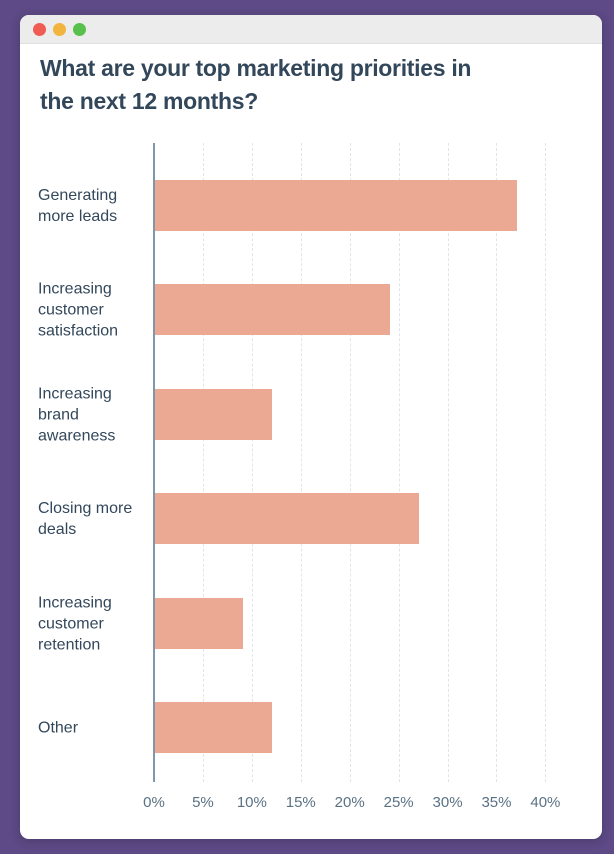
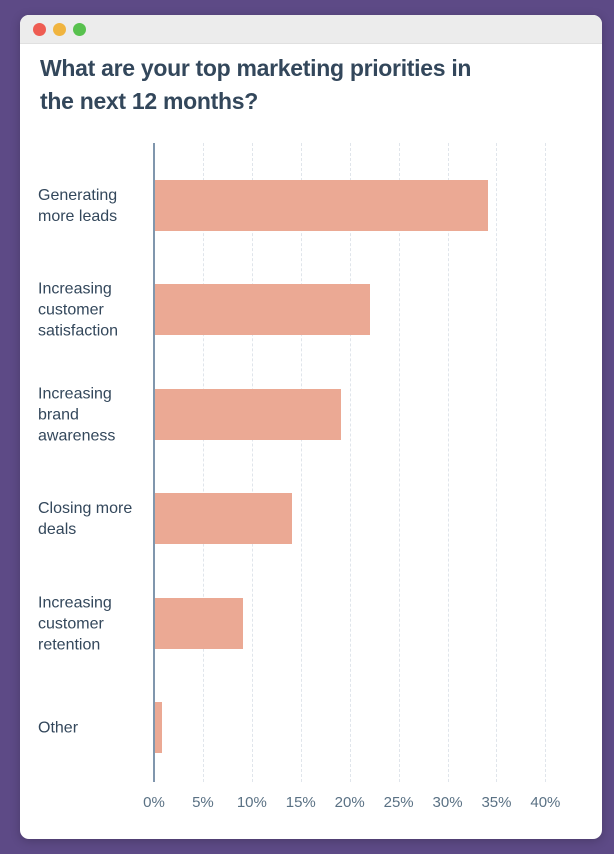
Generating more leads: 37% -> 34%
Increasing customer satisfaction: 24% -> 22%
Increasing brand awareness: 12% -> 19%
Closing more deals: 27% -> 14%
Other: 12% -> 1%
